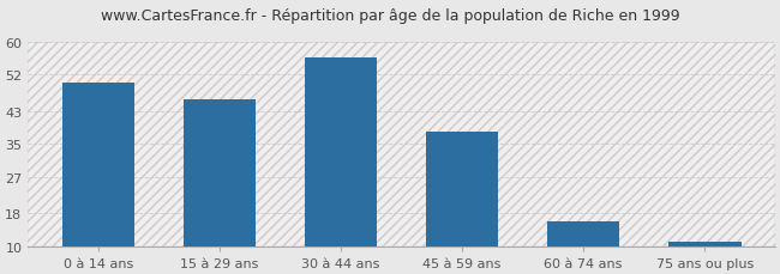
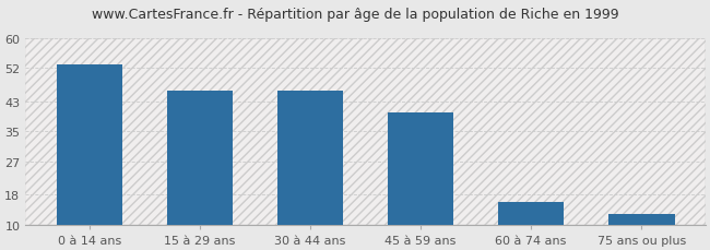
0 à 14 ans: 50 -> 53
30 à 44 ans: 56 -> 46
45 à 59 ans: 38 -> 40
75 ans ou plus: 11 -> 13
